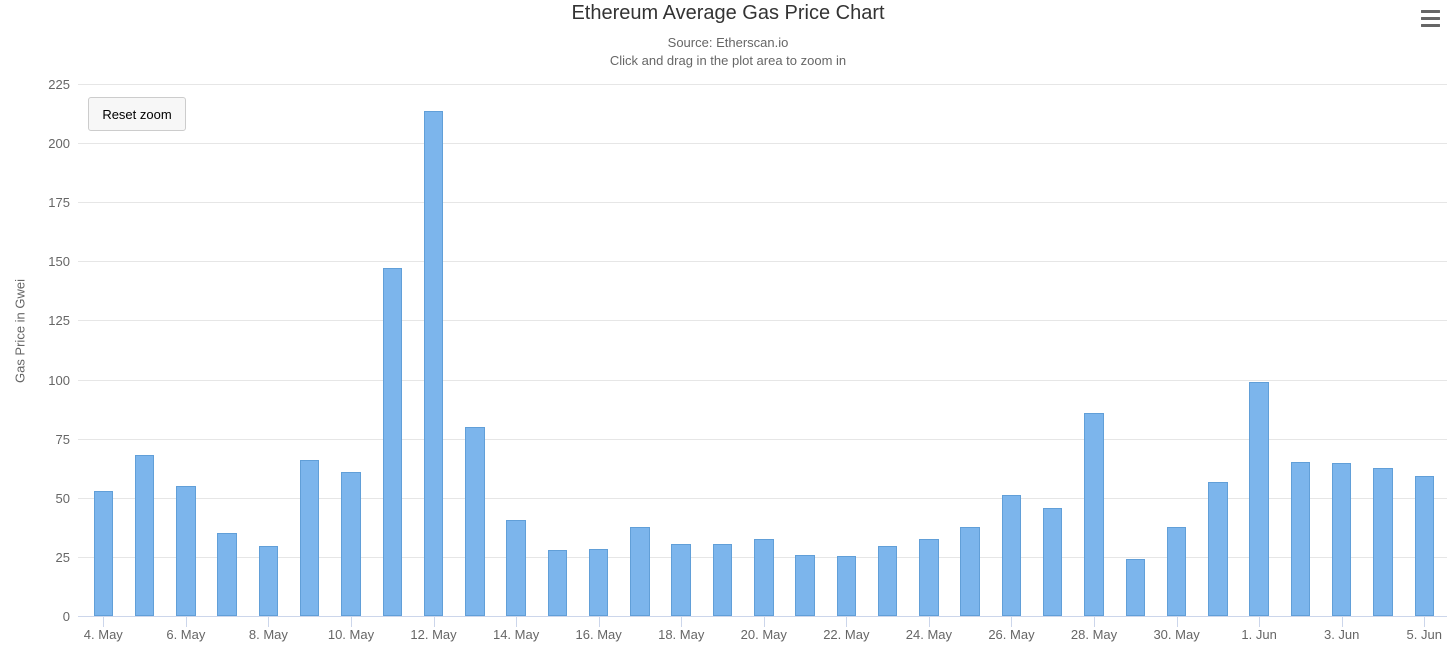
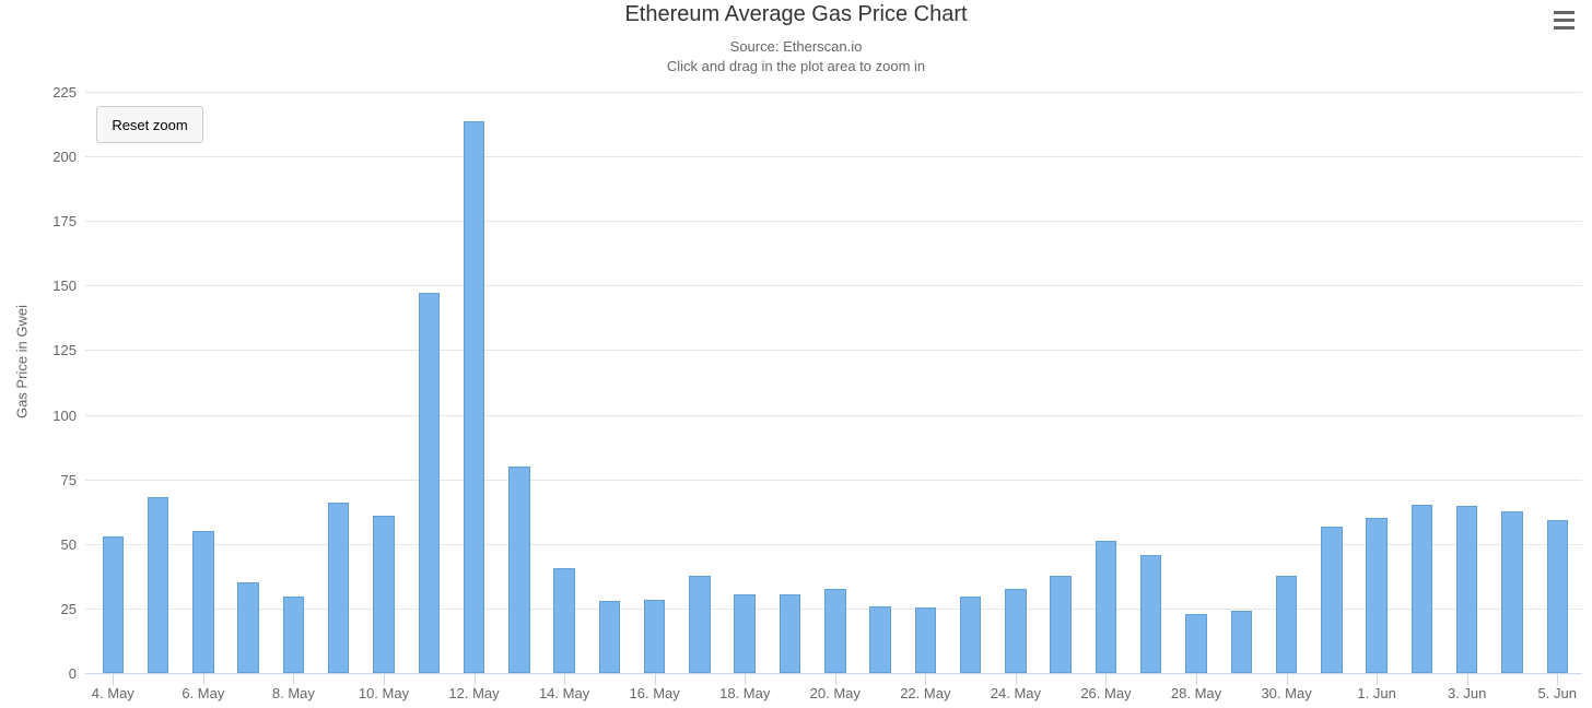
28. May: 86 -> 23
1. Jun: 99 -> 60
